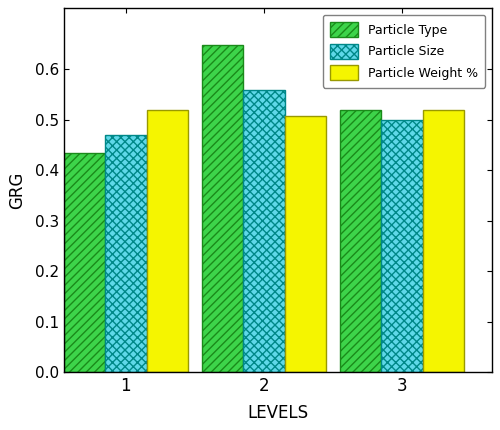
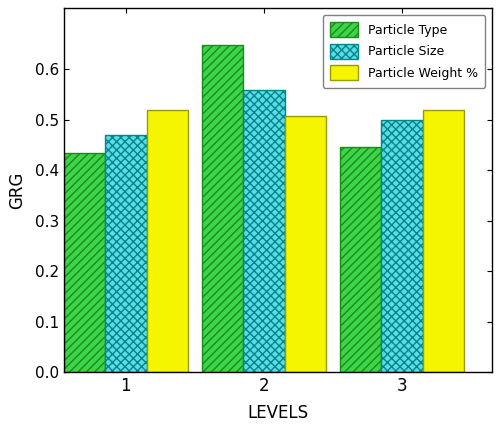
Particle Type/3: 0.518 -> 0.445
